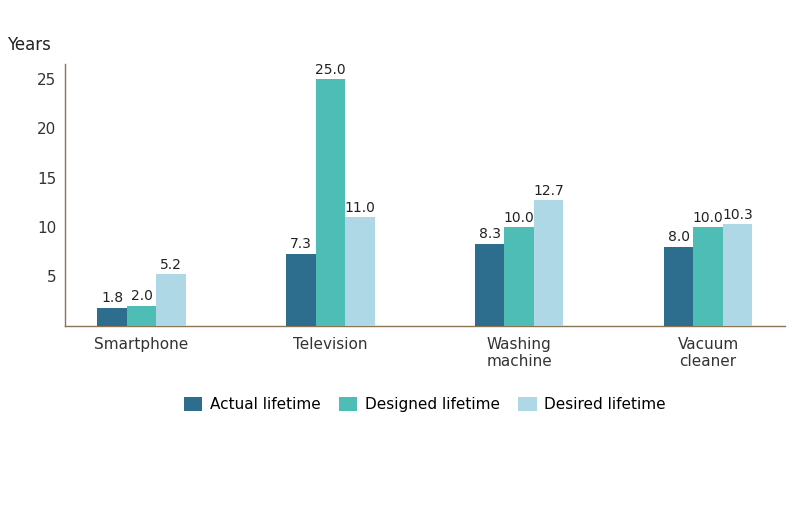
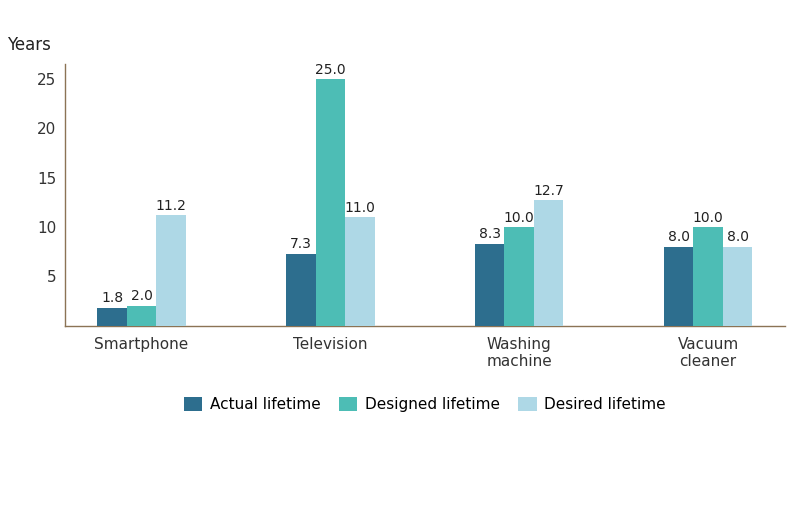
Desired lifetime/Smartphone: 5.2 -> 11.2
Desired lifetime/Vacuum cleaner: 10.3 -> 8.0
